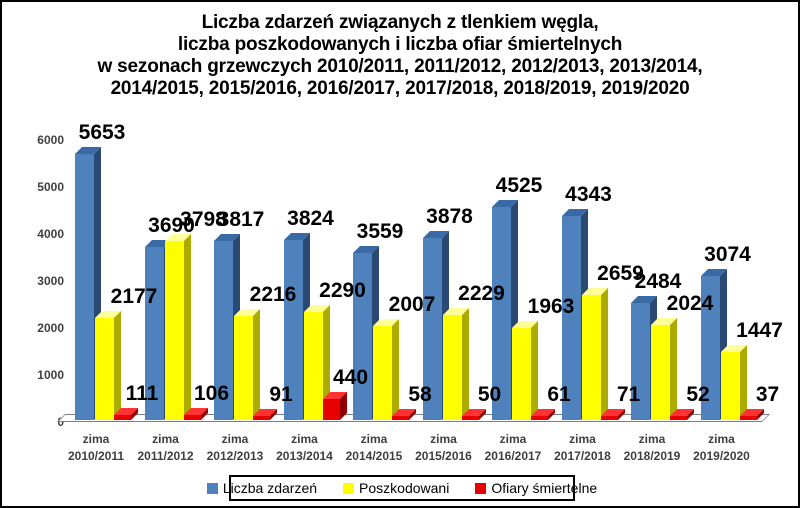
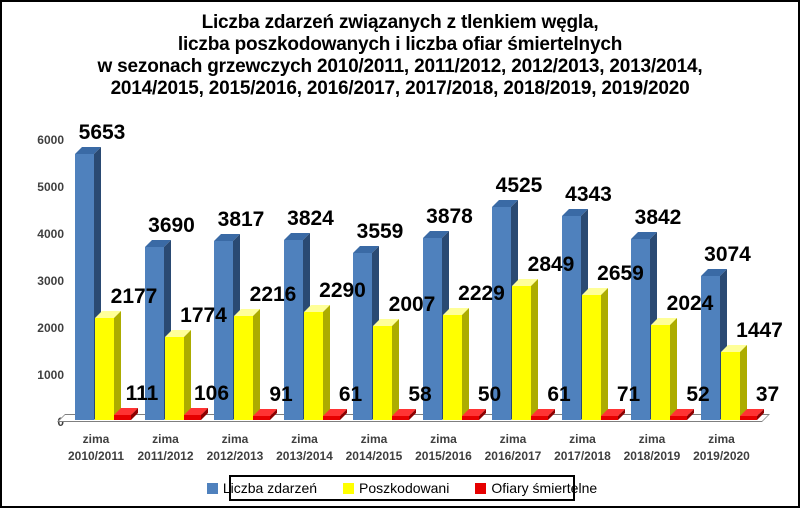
Poszkodowani/2011/2012: 3798 -> 1774
Ofiary śmiertelne/2013/2014: 440 -> 61
Poszkodowani/2016/2017: 1963 -> 2849
Liczba zdarzeń/2018/2019: 2484 -> 3842
